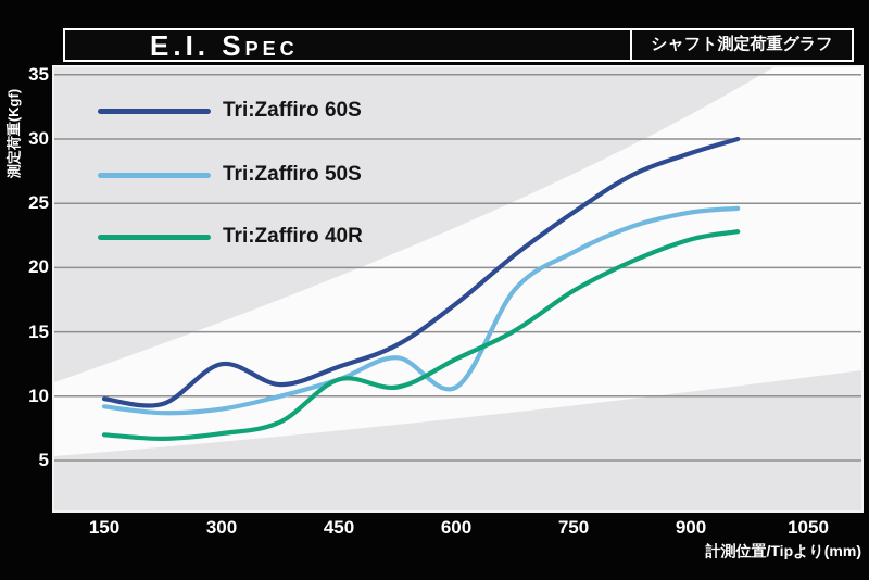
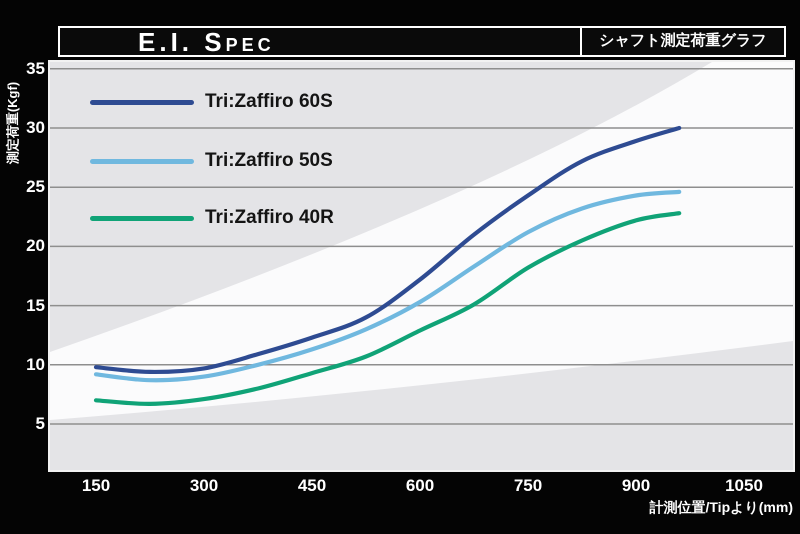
Tri:Zaffiro 60S/300: 12.5 -> 9.7
Tri:Zaffiro 40R/450: 11.3 -> 9.3
Tri:Zaffiro 50S/600: 10.7 -> 15.3
